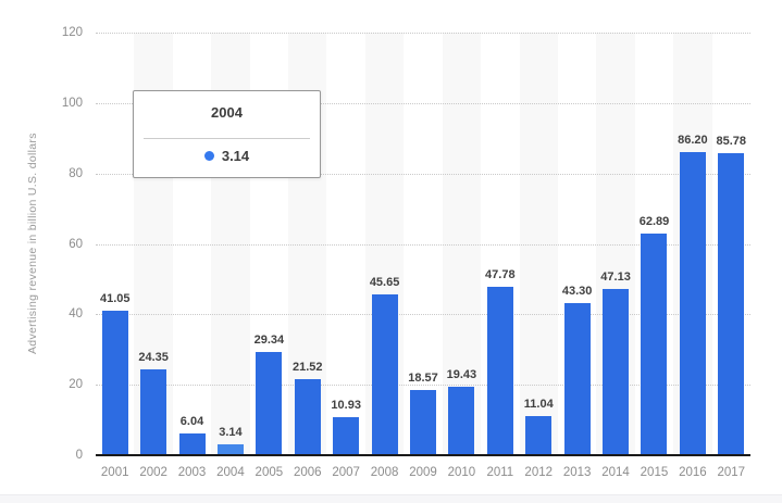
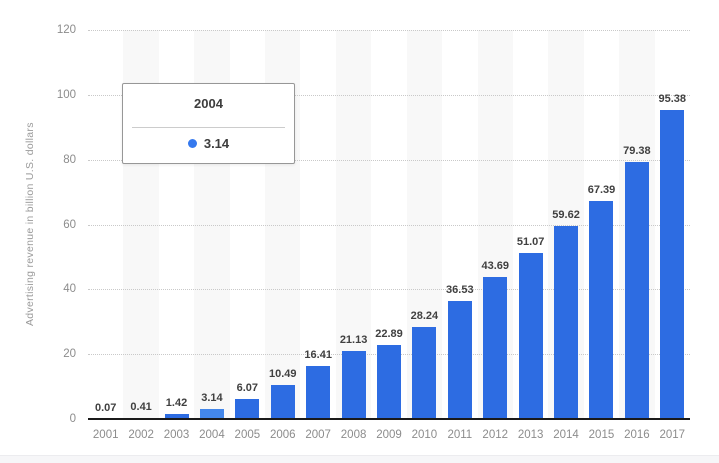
2001: 41.05 -> 0.07
2002: 24.35 -> 0.41
2003: 6.04 -> 1.42
2005: 29.34 -> 6.07
2006: 21.52 -> 10.49
2007: 10.93 -> 16.41
2008: 45.65 -> 21.13
2009: 18.57 -> 22.89
2010: 19.43 -> 28.24
2011: 47.78 -> 36.53
2012: 11.04 -> 43.69
2013: 43.30 -> 51.07
2014: 47.13 -> 59.62
2015: 62.89 -> 67.39
2016: 86.20 -> 79.38
2017: 85.78 -> 95.38
